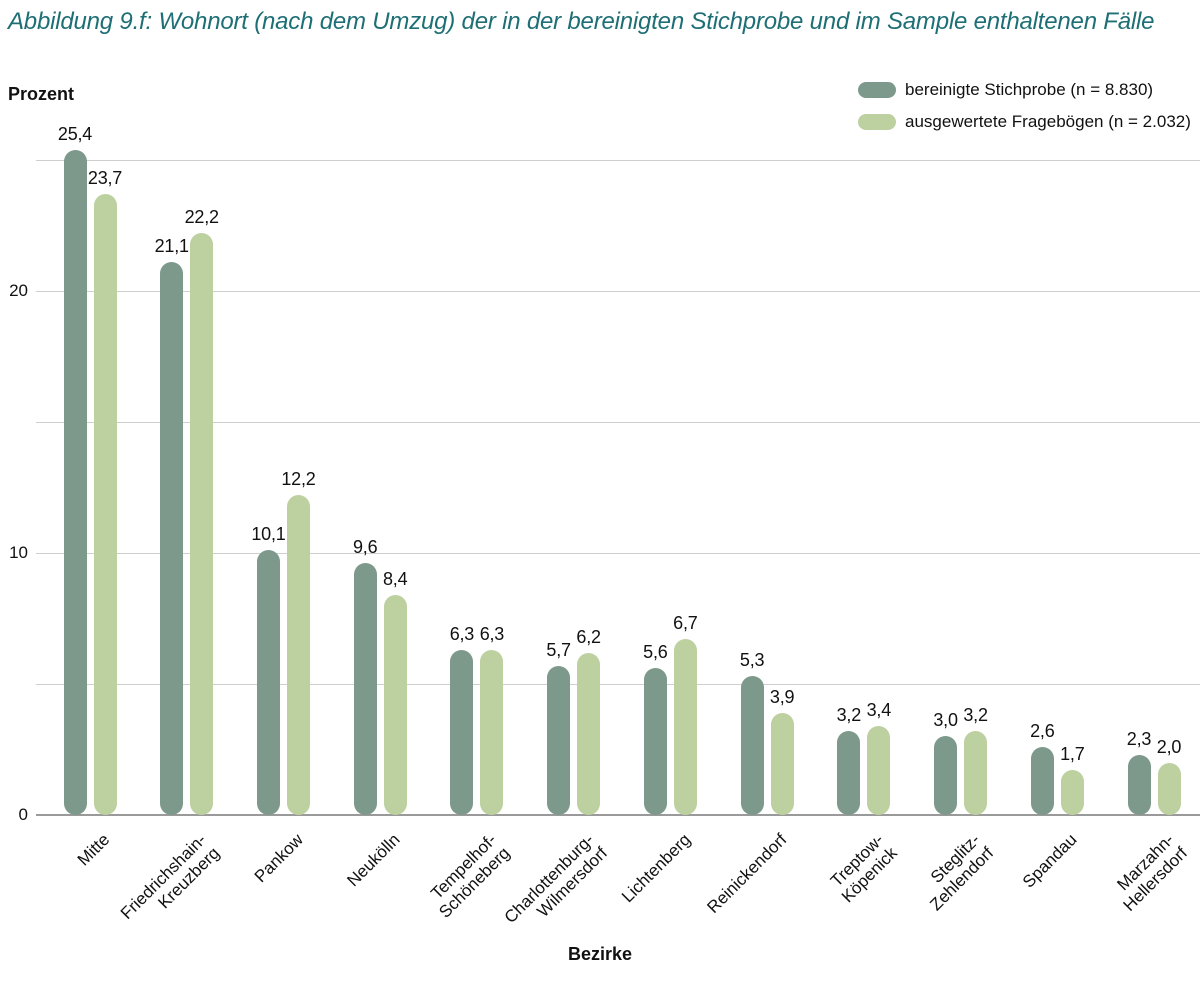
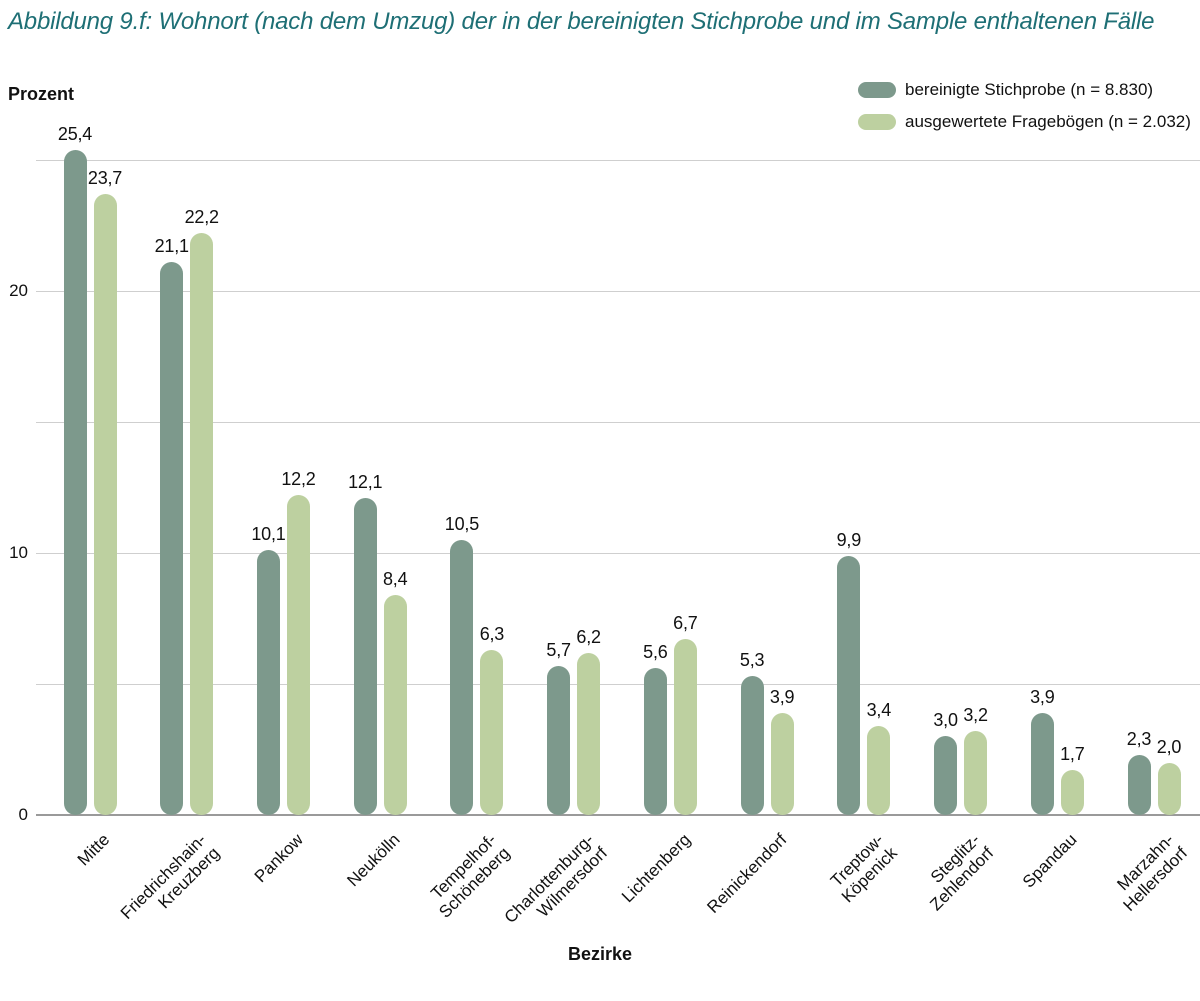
bereinigte Stichprobe (n = 8.830)/Neukölln: 9,6 -> 12,1
bereinigte Stichprobe (n = 8.830)/Tempelhof- Schöneberg: 6,3 -> 10,5
bereinigte Stichprobe (n = 8.830)/Treptow- Köpenick: 3,2 -> 9,9
bereinigte Stichprobe (n = 8.830)/Spandau: 2,6 -> 3,9
